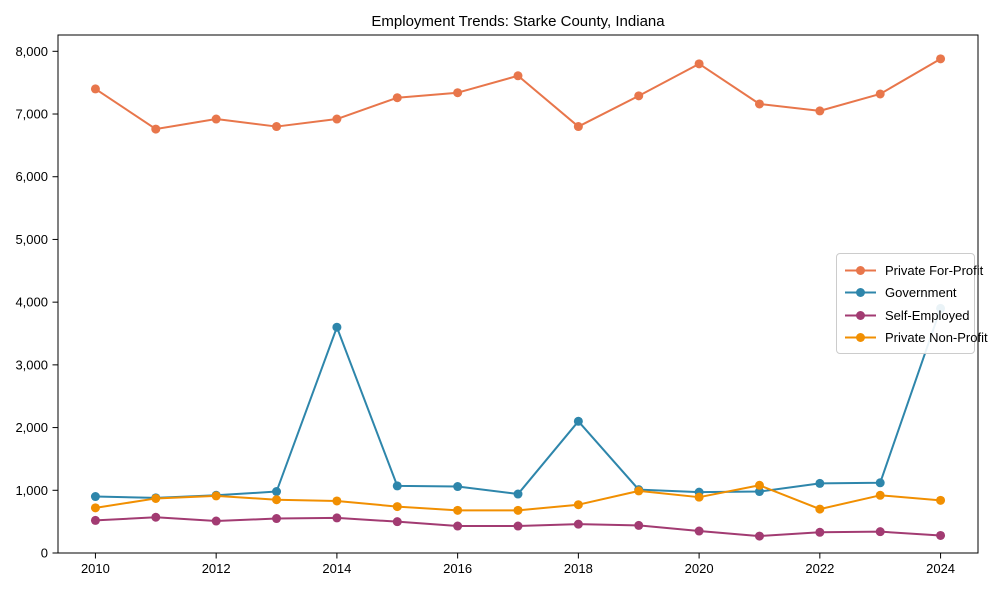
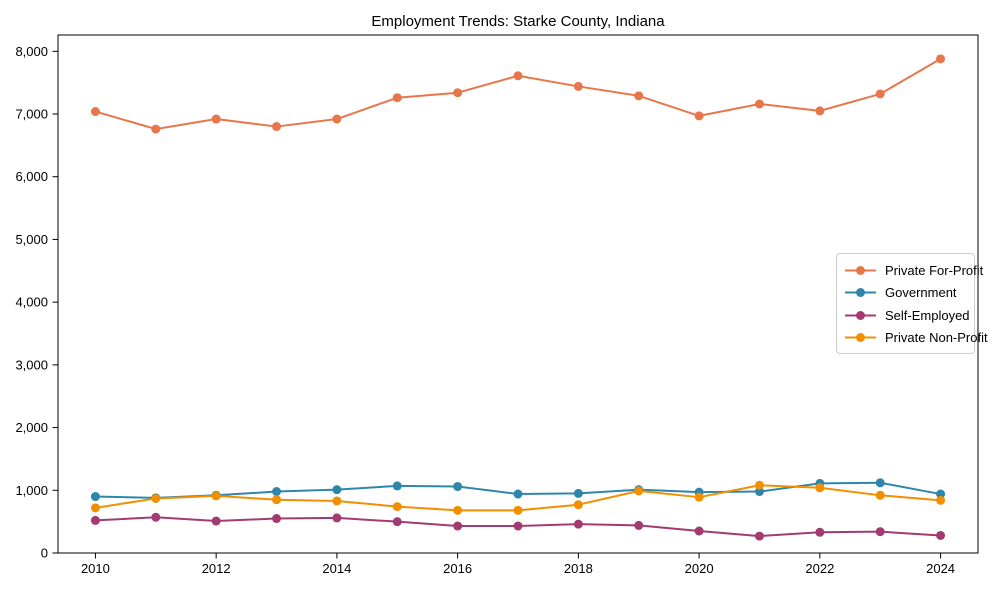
Private For-Profit/2010: 7400 -> 7000
Government/2014: 3600 -> 1000
Private For-Profit/2018: 6800 -> 7400
Government/2018: 2100 -> 1000
Private For-Profit/2020: 7800 -> 7000
Private Non-Profit/2022: 700 -> 1000
Government/2024: 3900 -> 900
